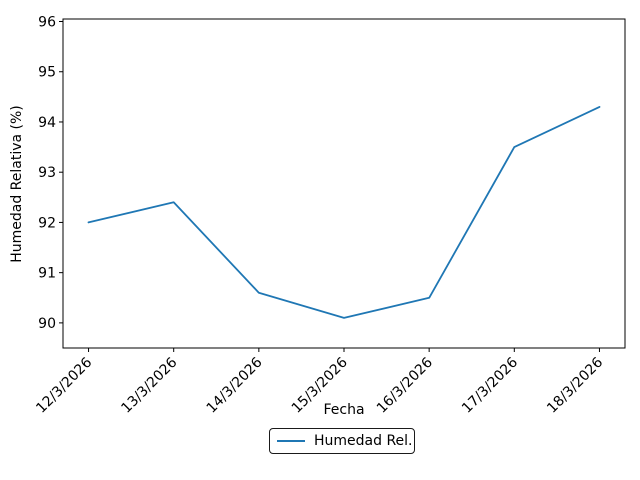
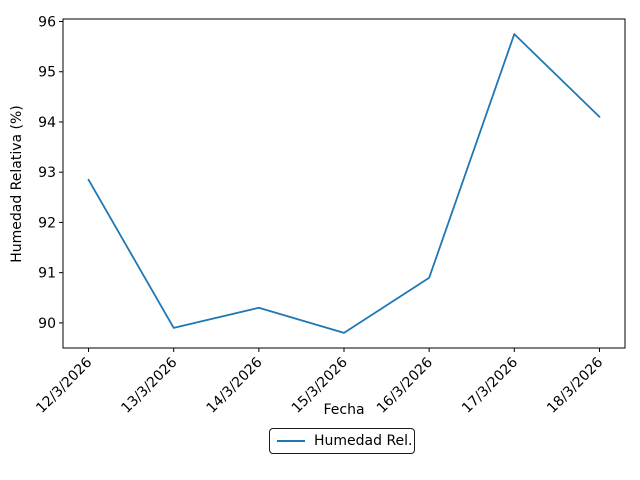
12/3/2026: 92.0 -> 92.8
13/3/2026: 92.4 -> 89.9
14/3/2026: 90.6 -> 90.3
15/3/2026: 90.1 -> 89.8
16/3/2026: 90.5 -> 90.9
17/3/2026: 93.5 -> 95.8
18/3/2026: 94.3 -> 94.1
